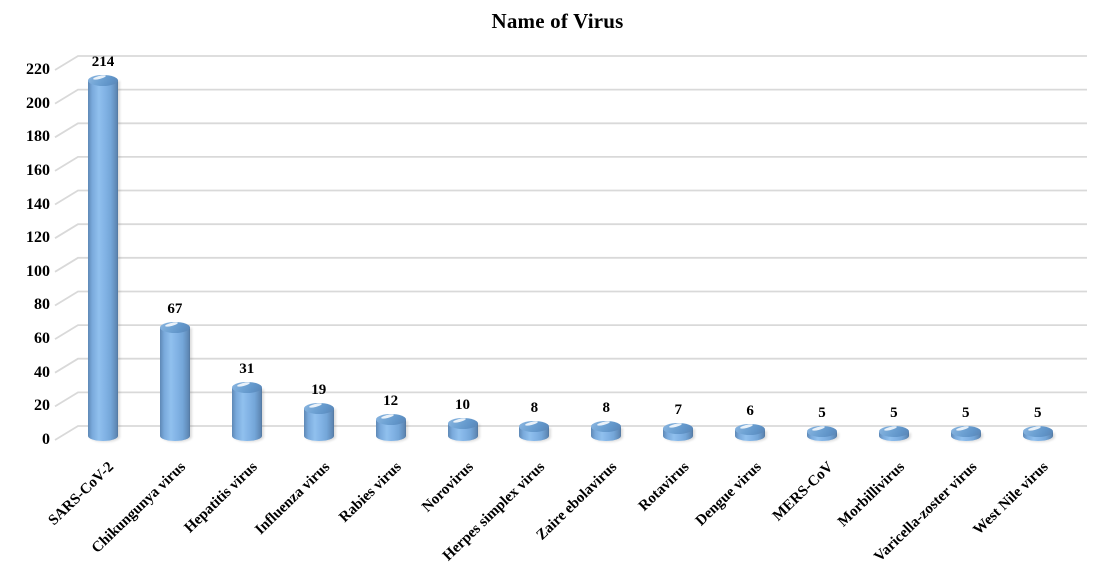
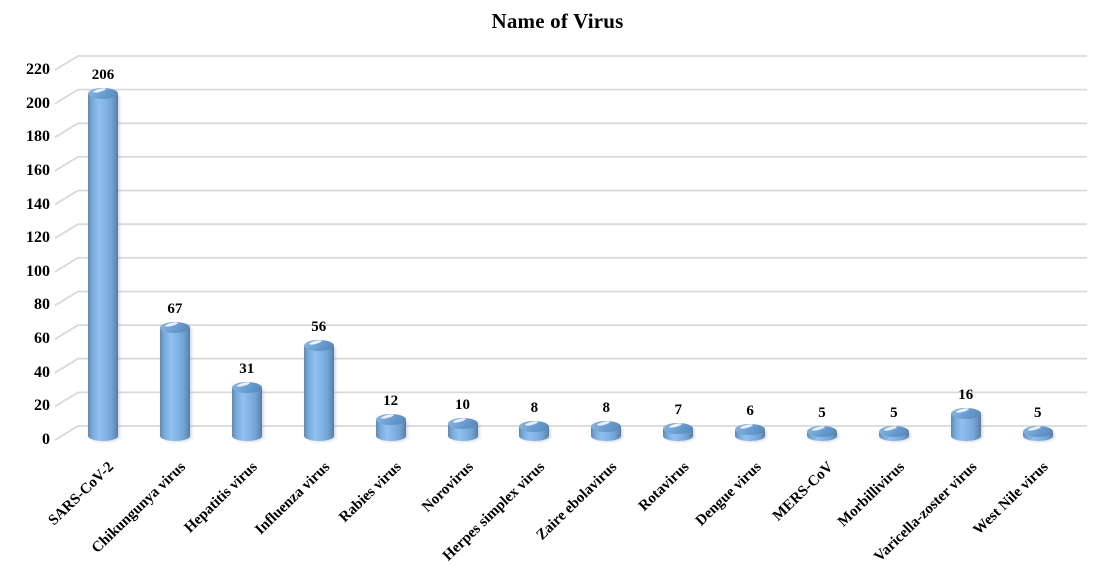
SARS-CoV-2: 214 -> 206
Influenza virus: 19 -> 56
Varicella-zoster virus: 5 -> 16
